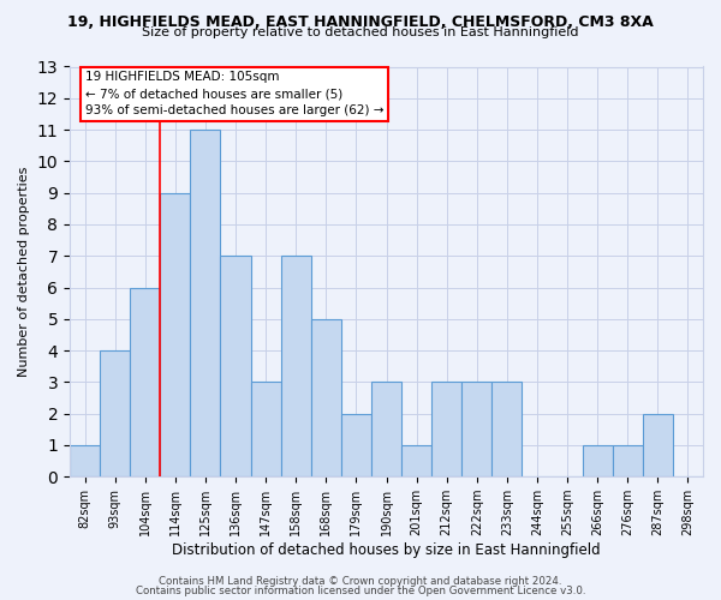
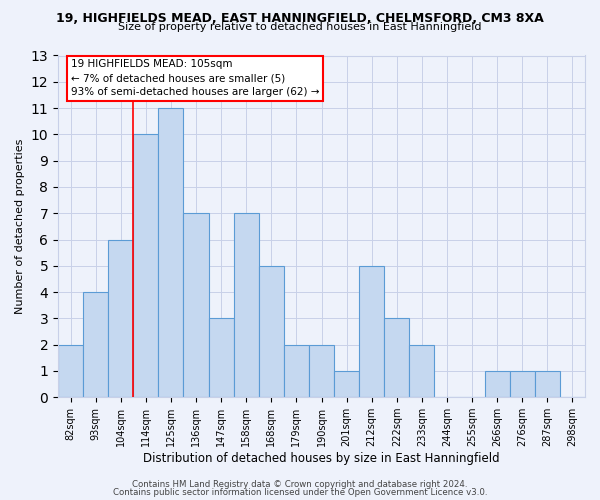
82sqm: 1 -> 2
114sqm: 9 -> 10
190sqm: 3 -> 2
212sqm: 3 -> 5
233sqm: 3 -> 2
287sqm: 2 -> 1
